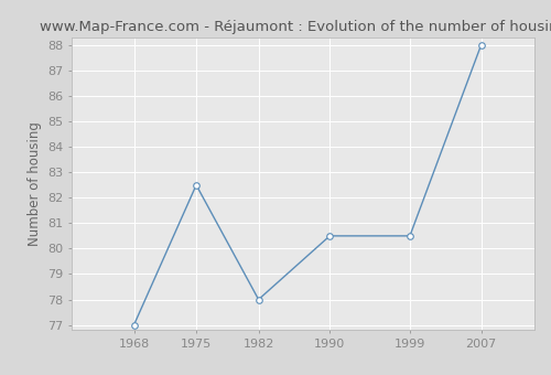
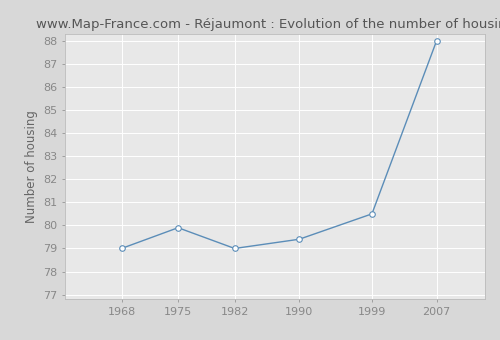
1968: 77.0 -> 79.0
1975: 82.5 -> 79.9
1982: 78.0 -> 79.0
1990: 80.5 -> 79.4
